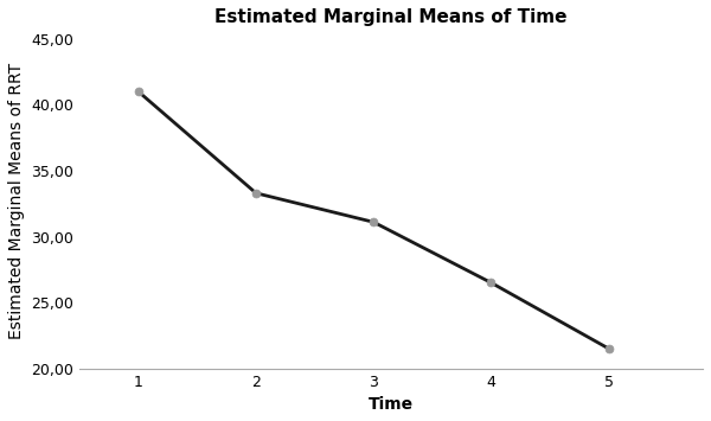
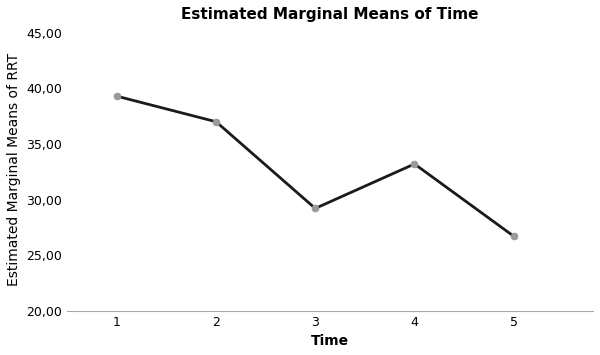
1: 41,0 -> 39,3
2: 33,3 -> 37,0
3: 31,1 -> 29,2
4: 26,5 -> 33,2
5: 21,5 -> 26,7
